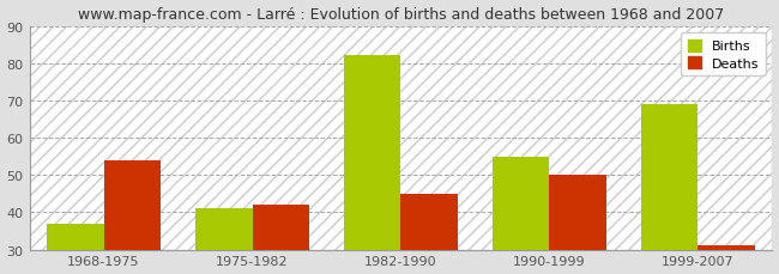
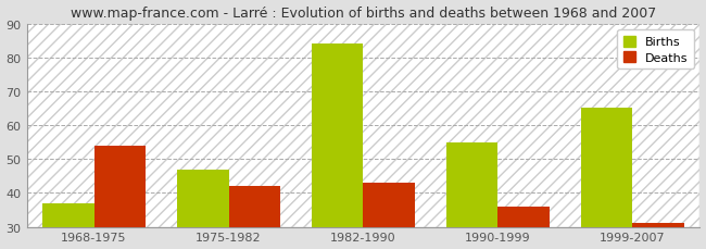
Births/1975-1982: 41 -> 47
Births/1982-1990: 82 -> 84
Deaths/1982-1990: 45 -> 43
Deaths/1990-1999: 50 -> 36
Births/1999-2007: 69 -> 65
